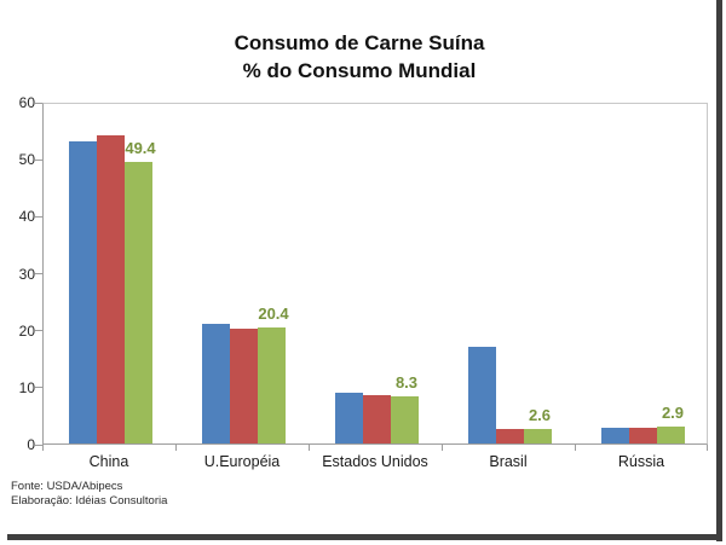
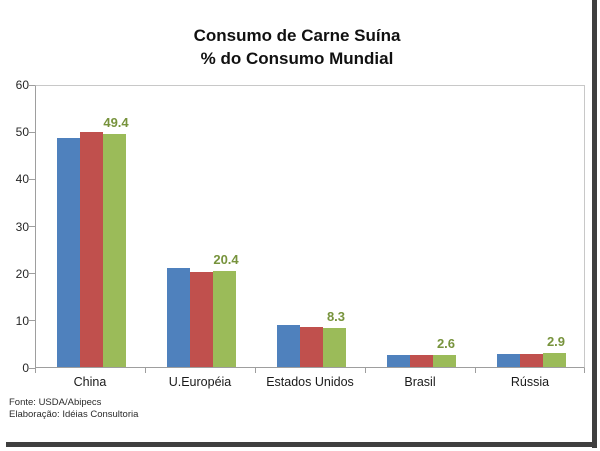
2009/China: 53 -> 49
2010/China: 54 -> 50
2009/Brasil: 17 -> 2
